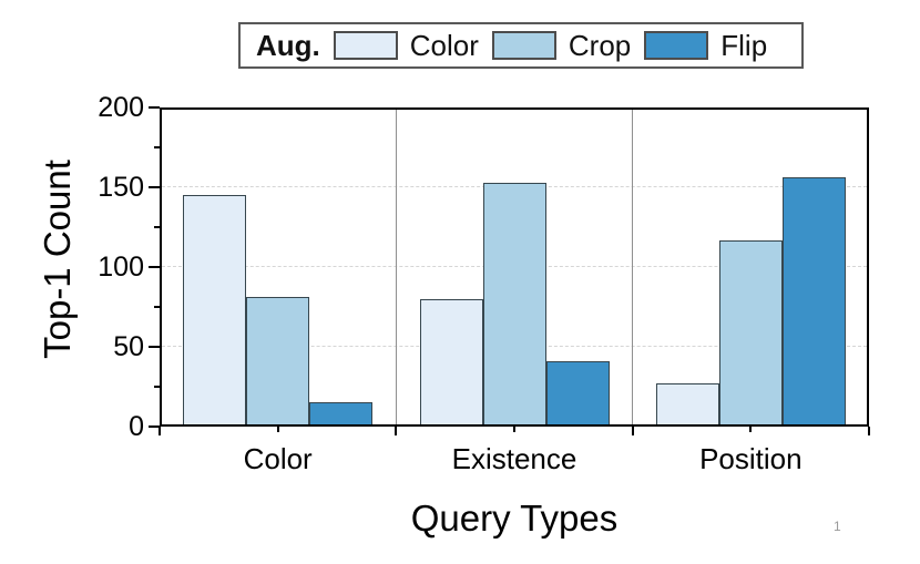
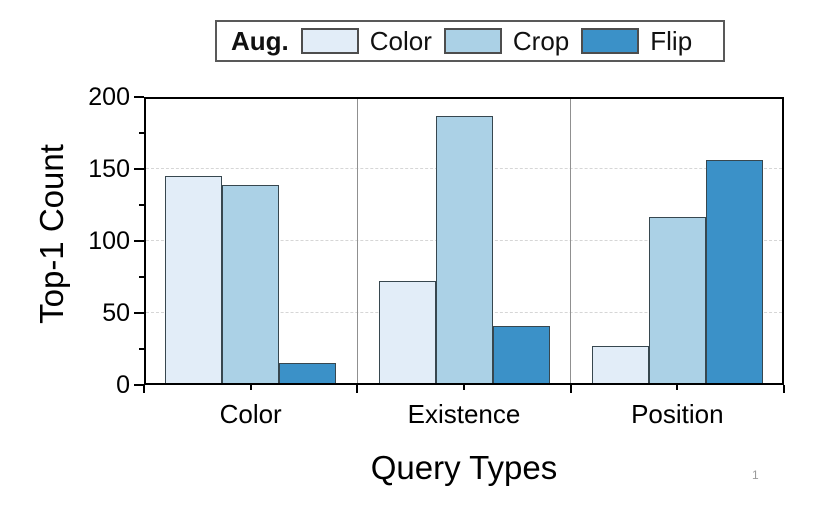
Crop/Color: 81 -> 139
Color/Existence: 80 -> 72
Crop/Existence: 153 -> 187
